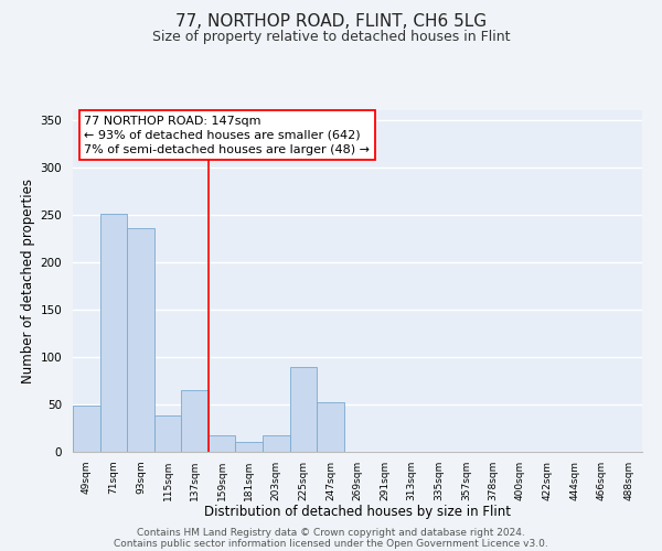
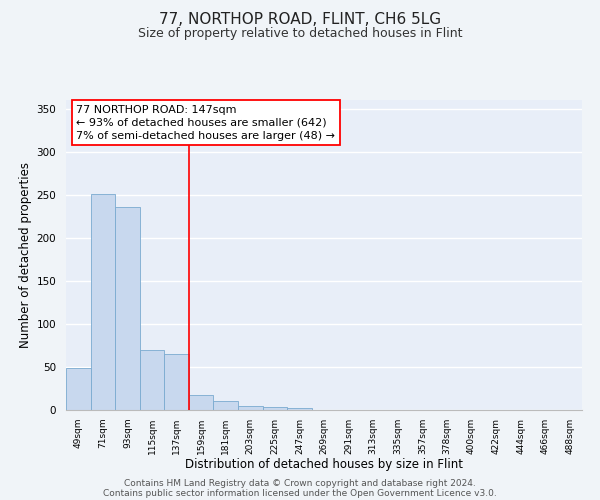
115sqm: 38 -> 70
203sqm: 18 -> 5
225sqm: 90 -> 3
247sqm: 52 -> 2
